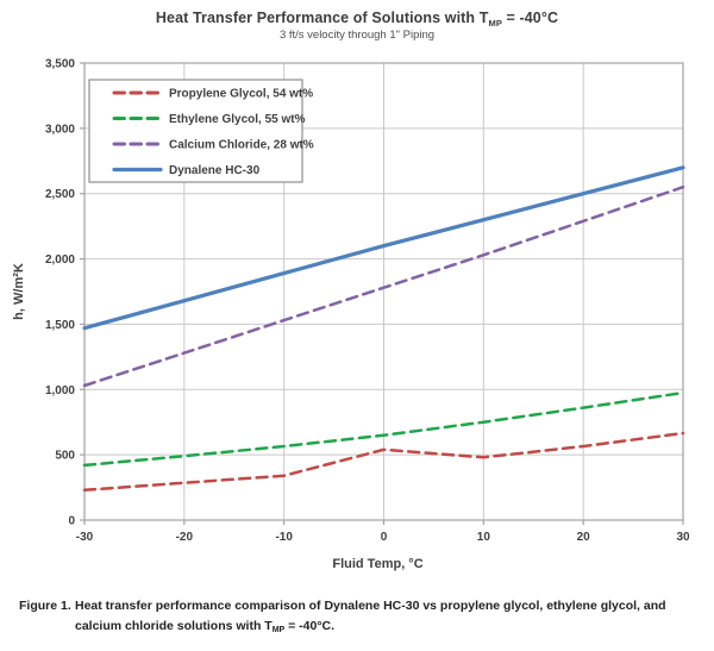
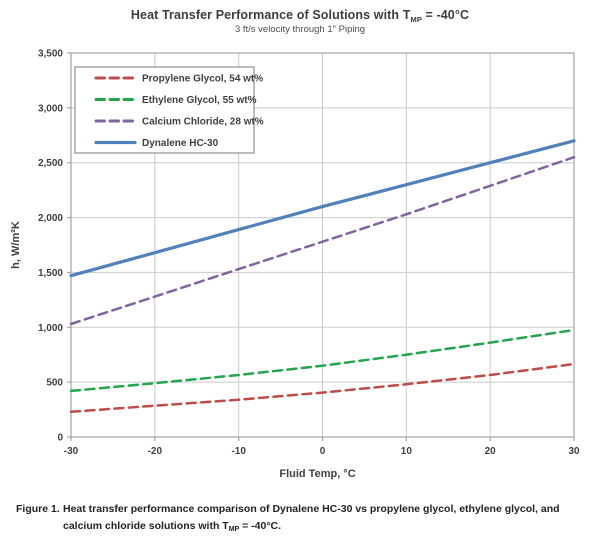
Propylene Glycol, 54 wt%/0: 540 -> 400
